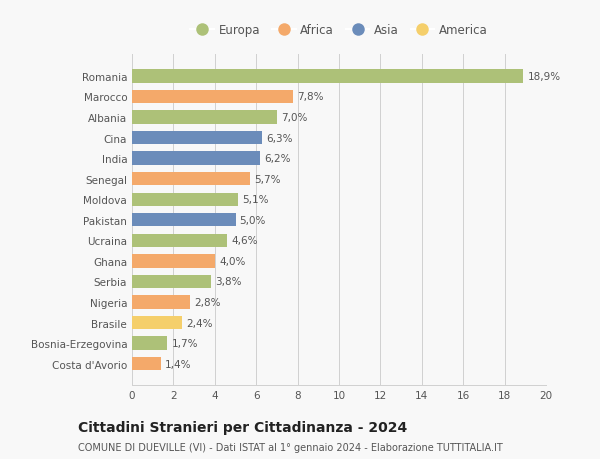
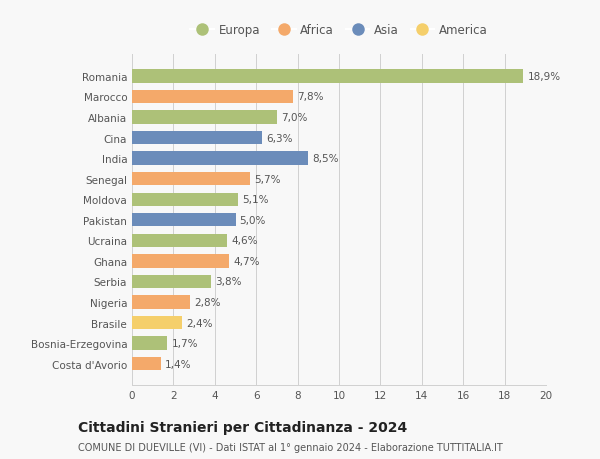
India: 6,2% -> 8,5%
Ghana: 4,0% -> 4,7%
